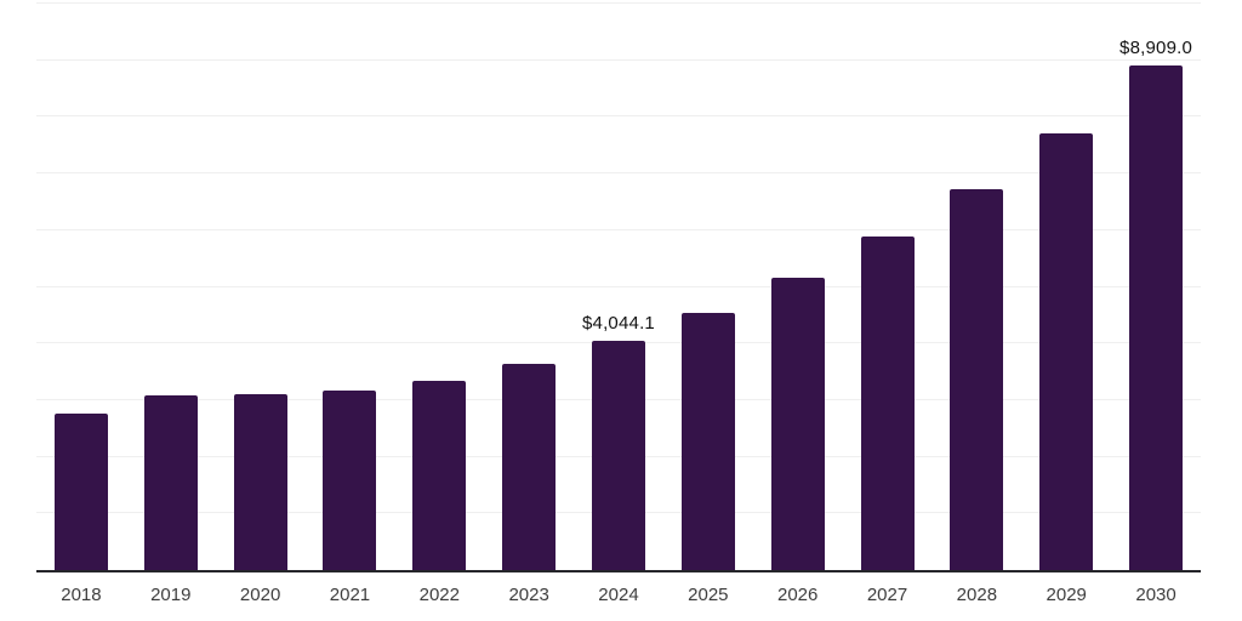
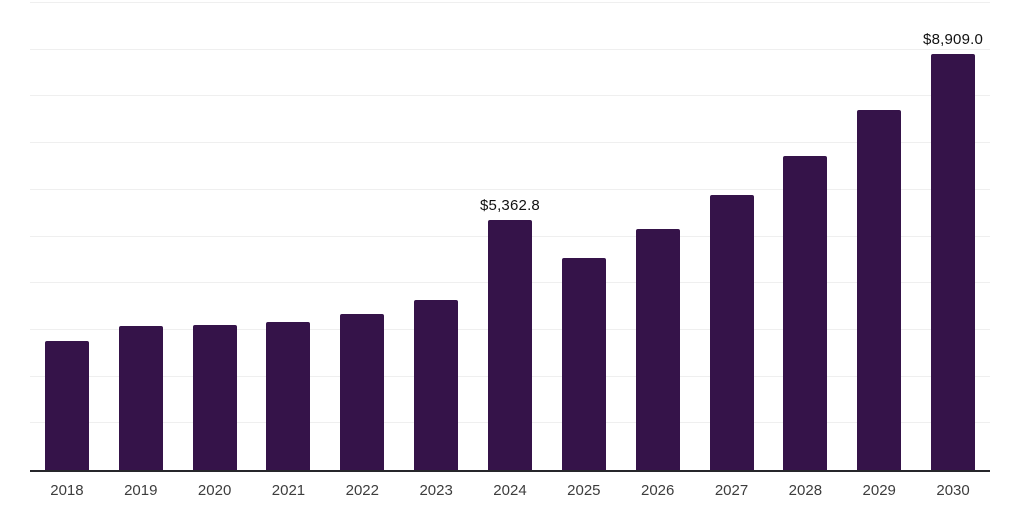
2024: $4,044.1 -> $5,362.8
